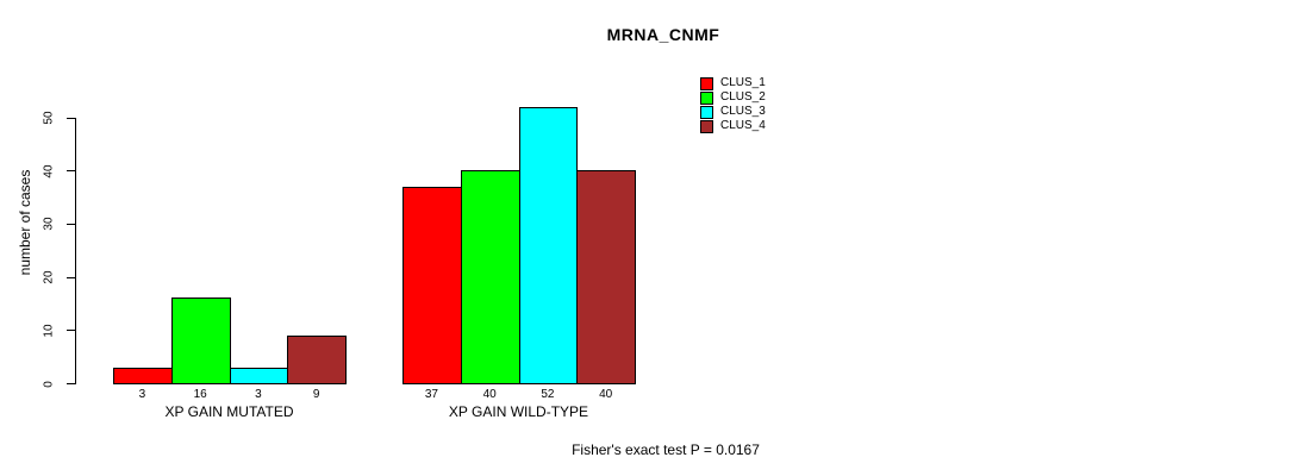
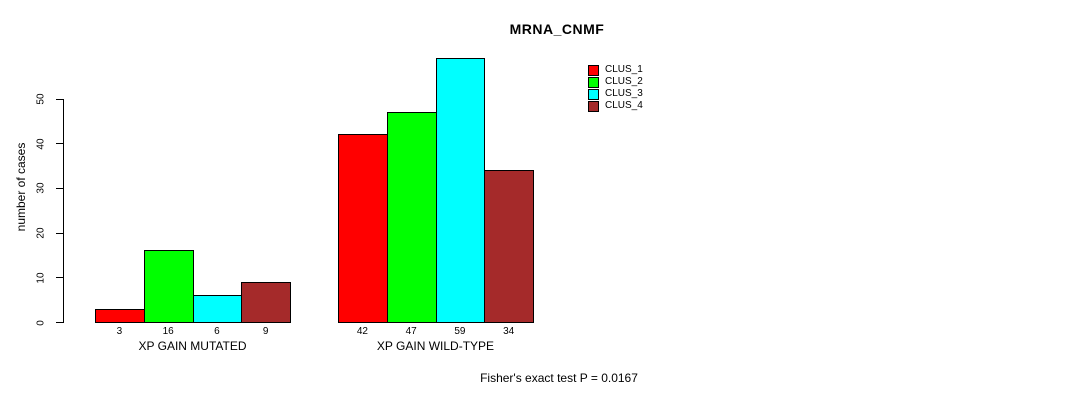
CLUS_3/XP GAIN MUTATED: 3 -> 6
CLUS_1/XP GAIN WILD-TYPE: 37 -> 42
CLUS_2/XP GAIN WILD-TYPE: 40 -> 47
CLUS_3/XP GAIN WILD-TYPE: 52 -> 59
CLUS_4/XP GAIN WILD-TYPE: 40 -> 34
